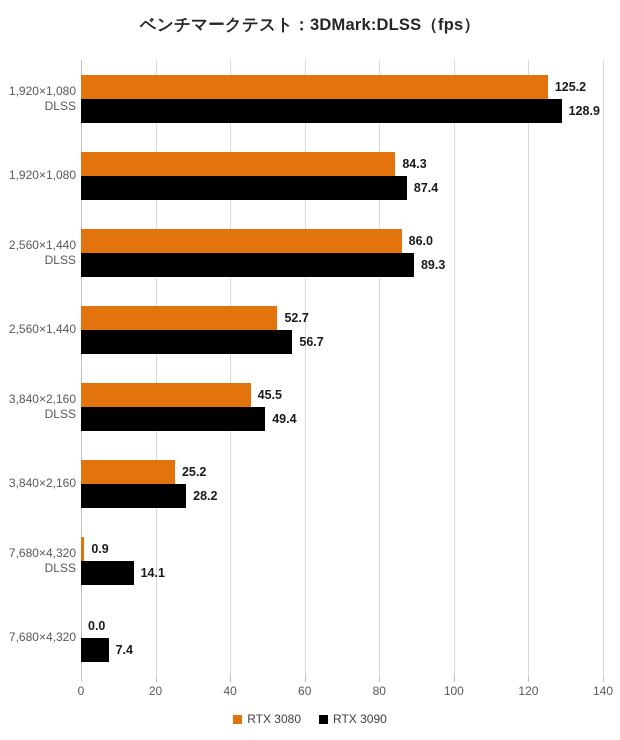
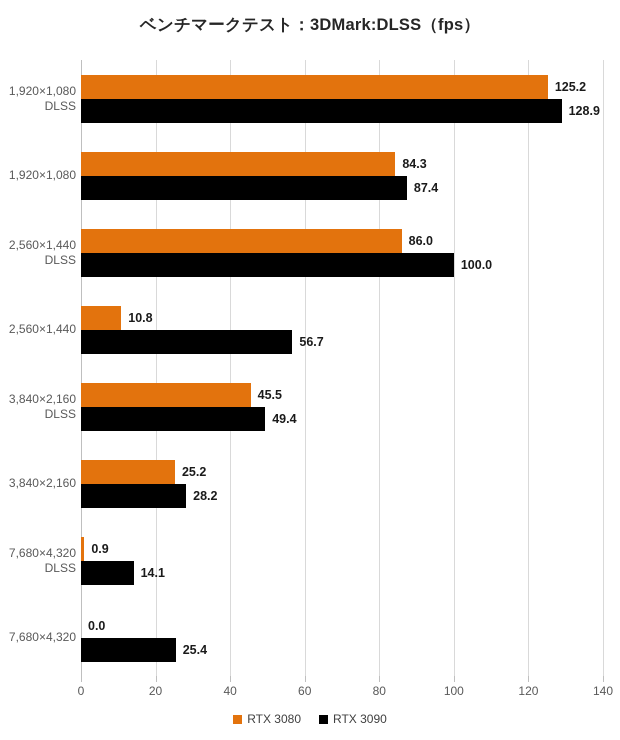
RTX 3090/2,560×1,440 DLSS: 89.3 -> 100.0
RTX 3080/2,560×1,440: 52.7 -> 10.8
RTX 3090/7,680×4,320: 7.4 -> 25.4
